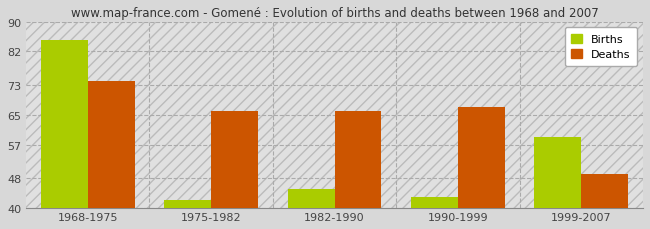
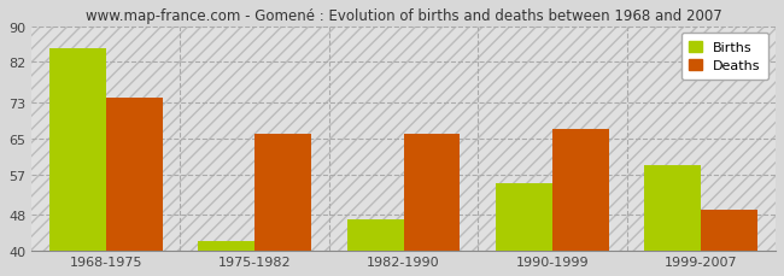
Births/1982-1990: 45 -> 47
Births/1990-1999: 43 -> 55
